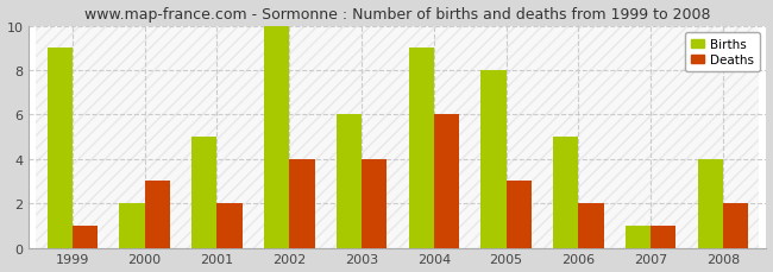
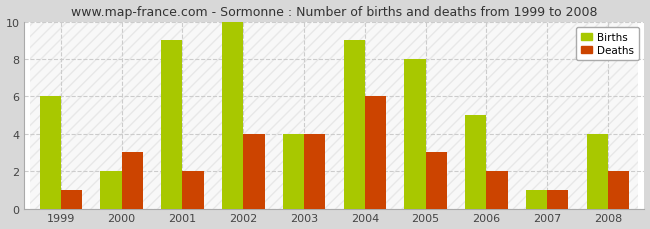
Births/1999: 9 -> 6
Births/2001: 5 -> 9
Births/2003: 6 -> 4
